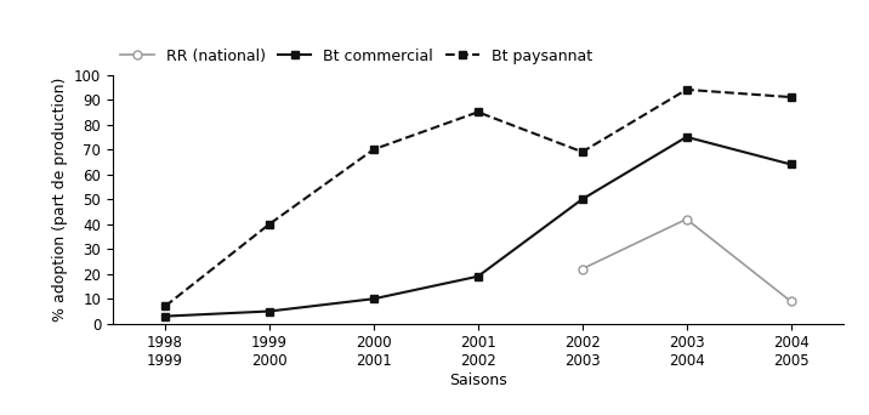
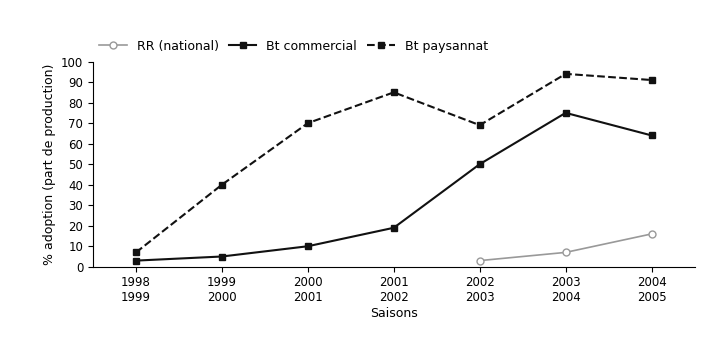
RR (national)/2002 2003: 22 -> 3
RR (national)/2003 2004: 42 -> 7
RR (national)/2004 2005: 9 -> 16
